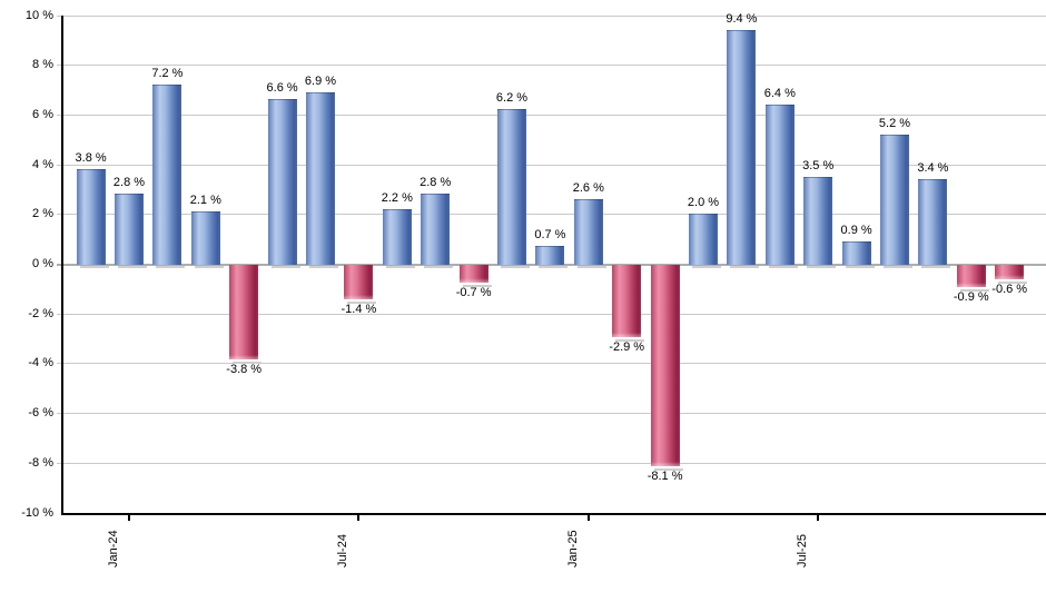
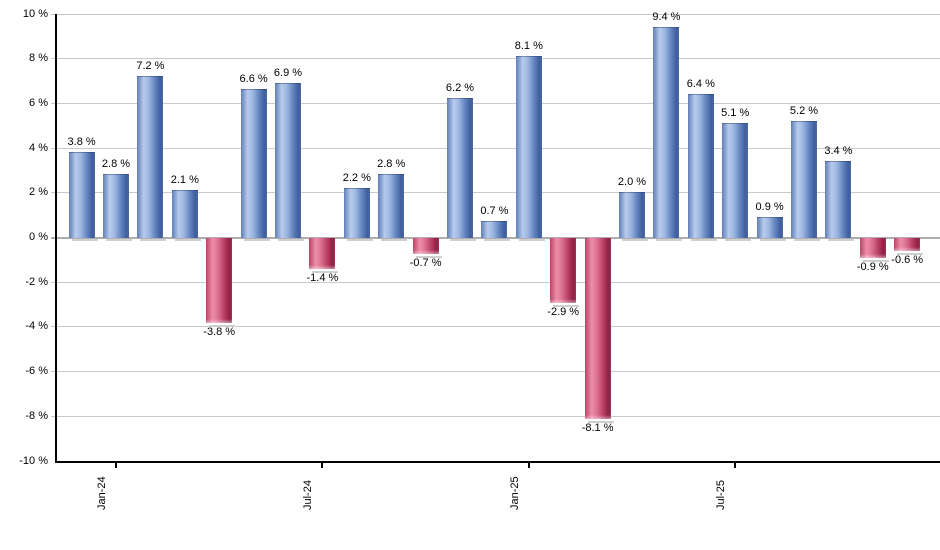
Jan-25: 2.6 -> 8.1
Jul-25: 3.5 -> 5.1
